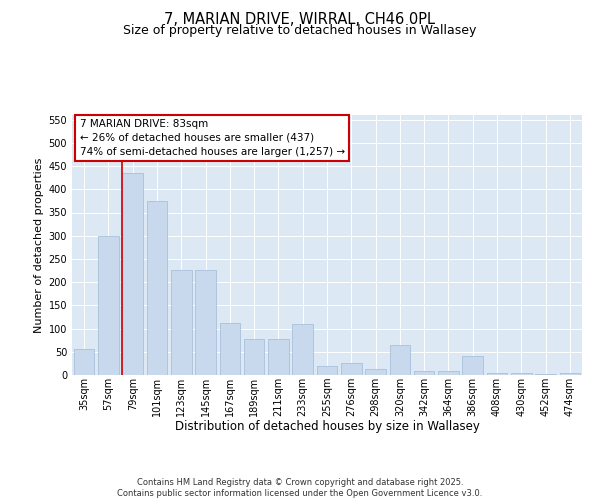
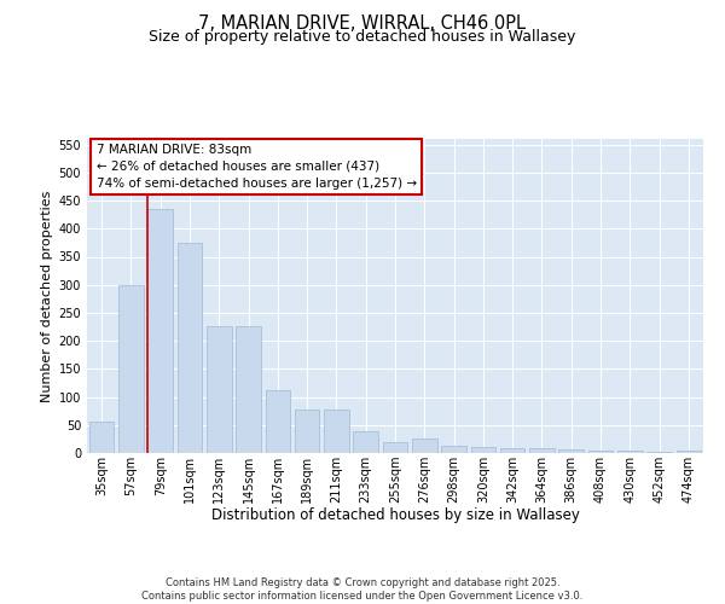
233sqm: 110 -> 38
320sqm: 65 -> 10
386sqm: 40 -> 6
